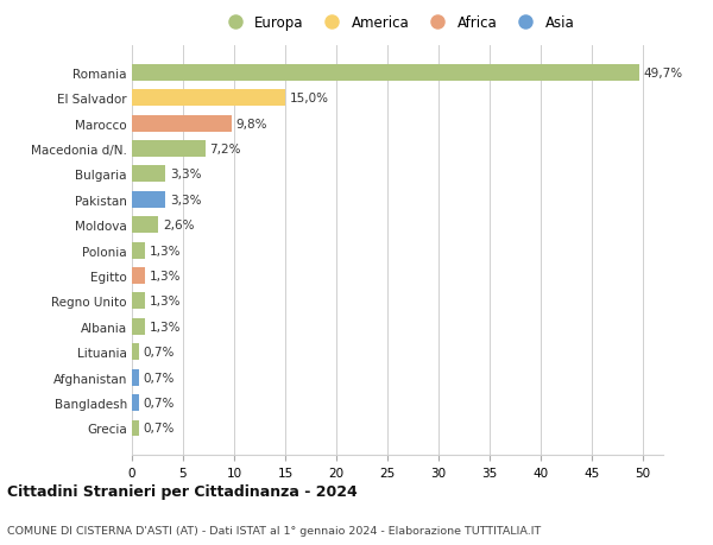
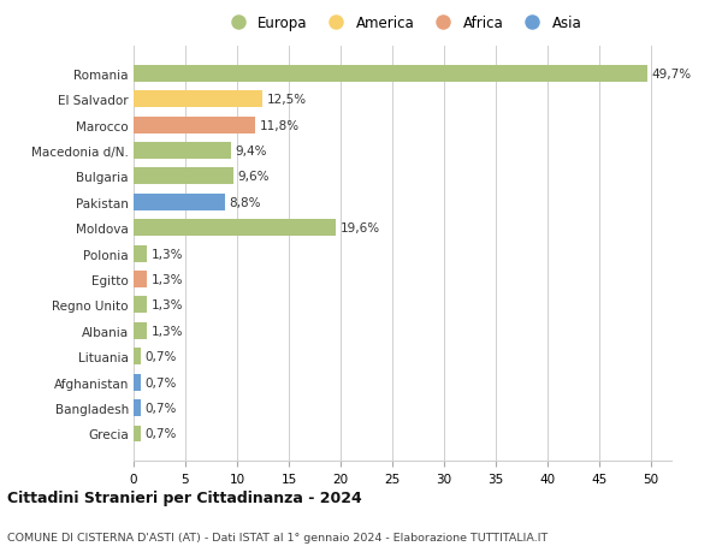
El Salvador: 15,0% -> 12,5%
Marocco: 9,8% -> 11,8%
Macedonia d/N.: 7,2% -> 9,4%
Bulgaria: 3,3% -> 9,6%
Pakistan: 3,3% -> 8,8%
Moldova: 2,6% -> 19,6%
